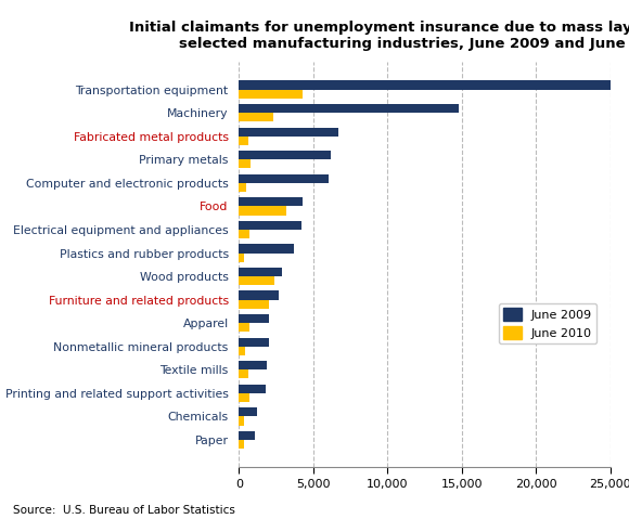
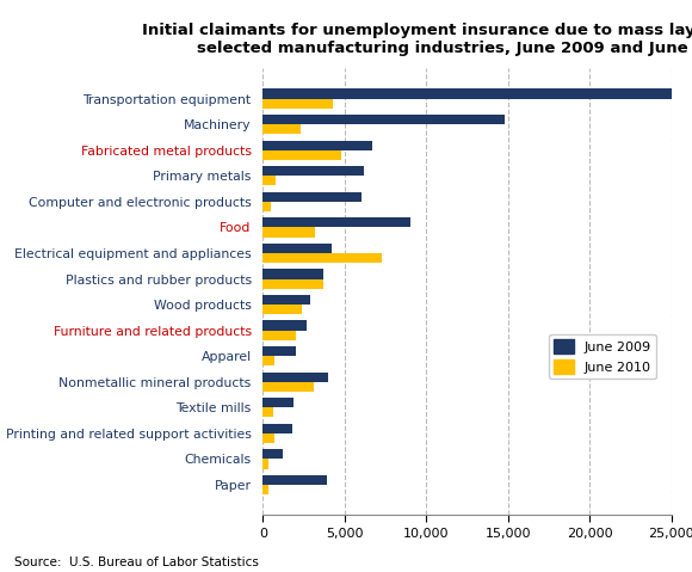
June 2010/Fabricated metal products: 600 -> 4,800
June 2009/Food: 4,300 -> 9,000
June 2010/Electrical equipment and appliances: 700 -> 7,300
June 2010/Plastics and rubber products: 300 -> 3,700
June 2009/Nonmetallic mineral products: 2,000 -> 4,000
June 2010/Nonmetallic mineral products: 400 -> 3,100
June 2009/Paper: 1,100 -> 3,900
